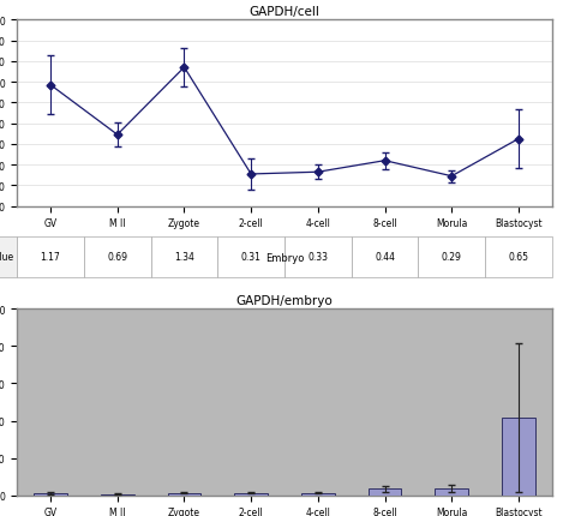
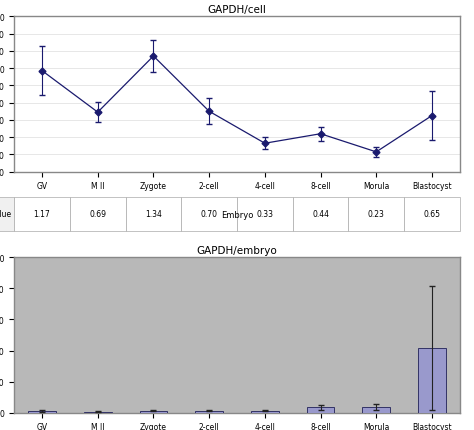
GAPDH/cell/2-cell: 0.31 -> 0.70
GAPDH/cell/Morula: 0.29 -> 0.23
